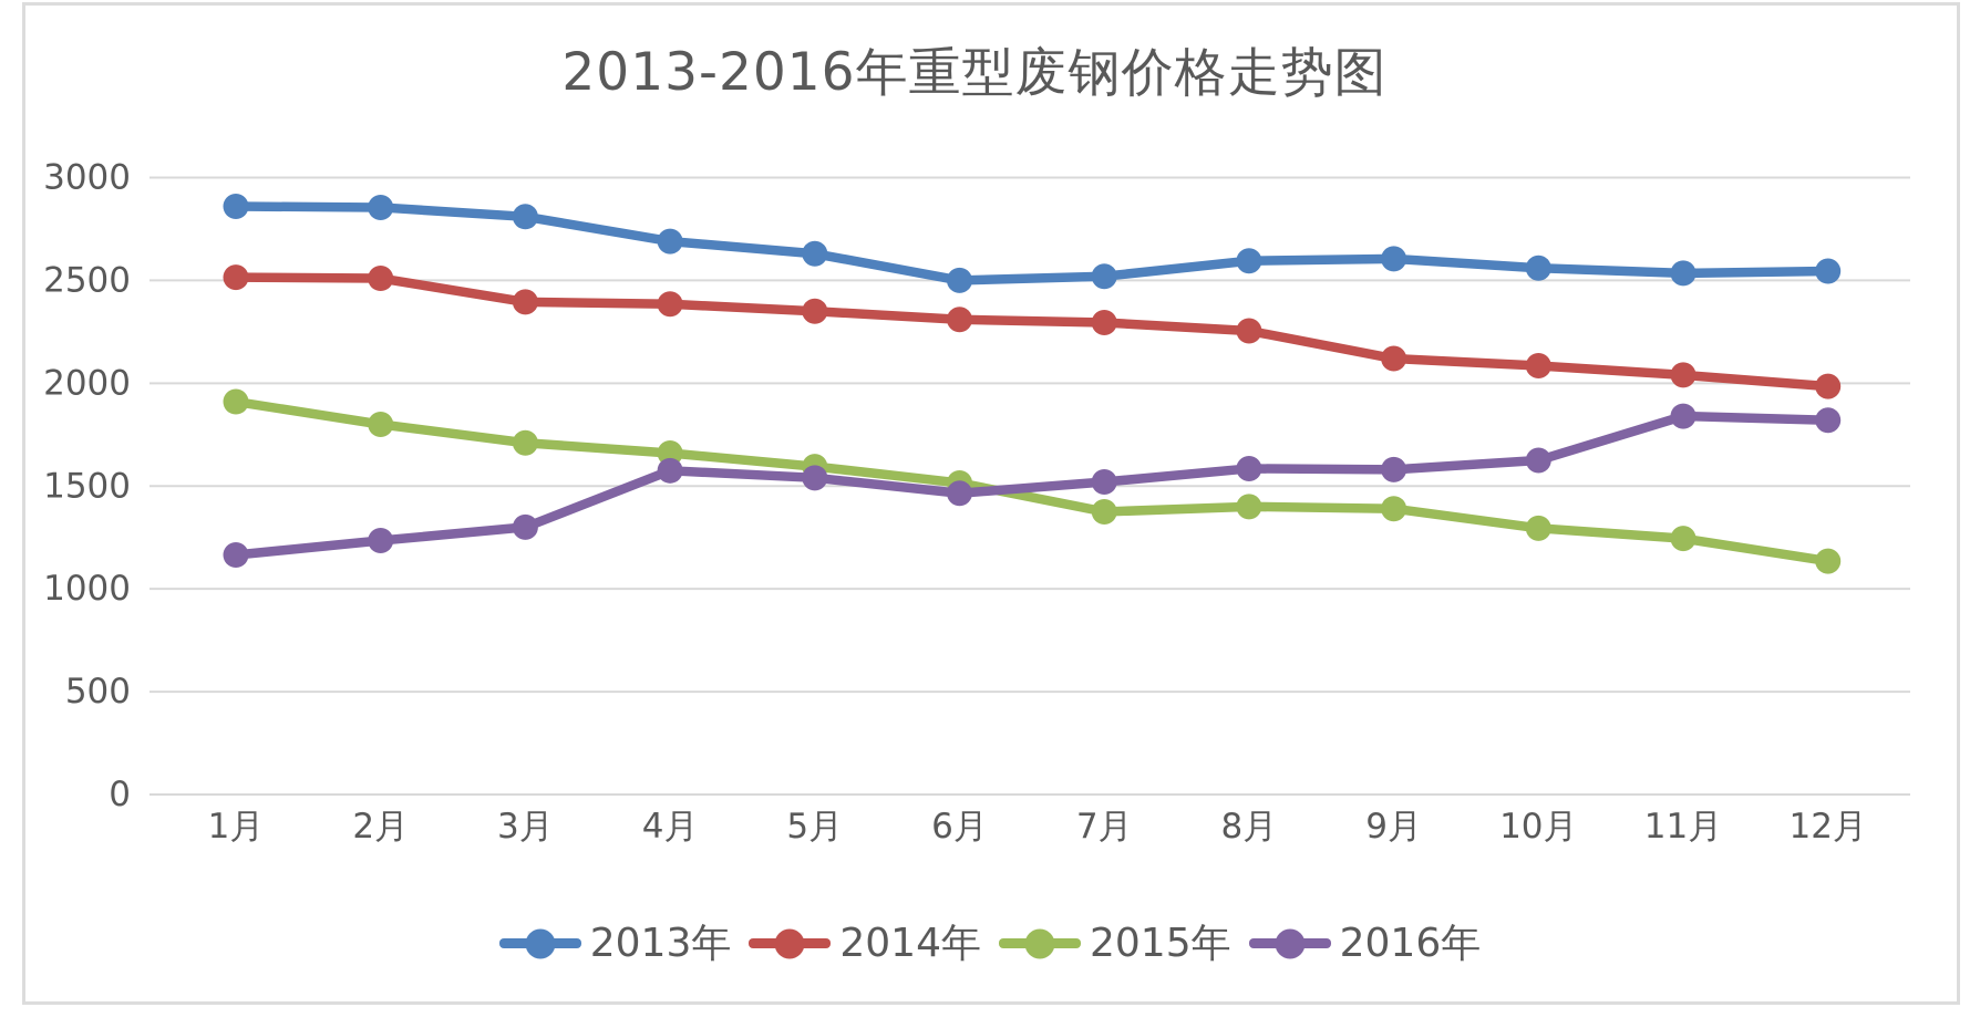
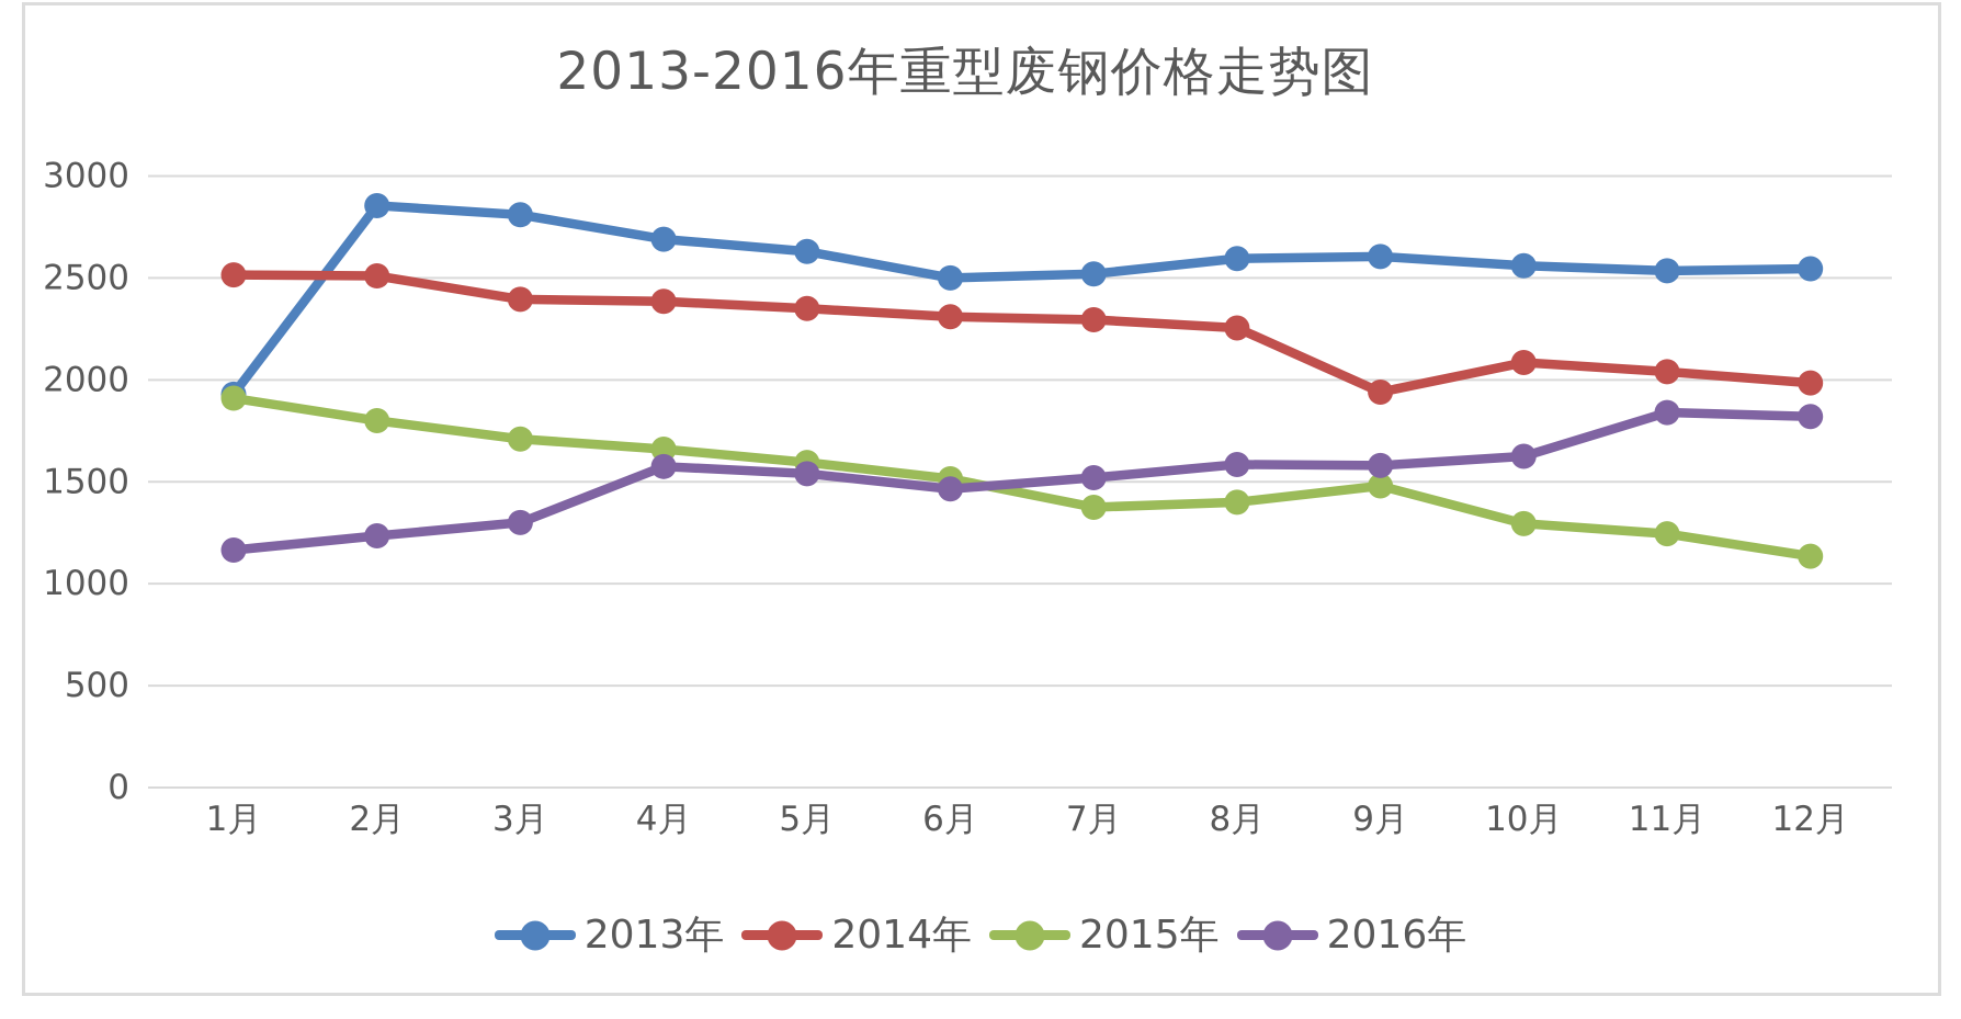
2013年/1月: 2860 -> 1930
2014年/9月: 2120 -> 1940
2015年/9月: 1390 -> 1480
